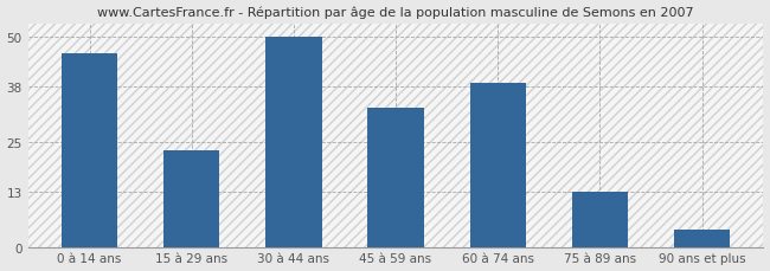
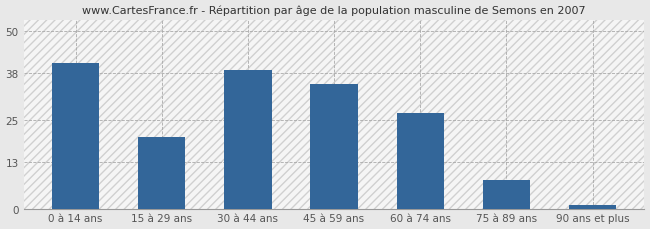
0 à 14 ans: 46 -> 41
15 à 29 ans: 23 -> 20
30 à 44 ans: 50 -> 39
45 à 59 ans: 33 -> 35
60 à 74 ans: 39 -> 27
75 à 89 ans: 13 -> 8
90 ans et plus: 4 -> 1
